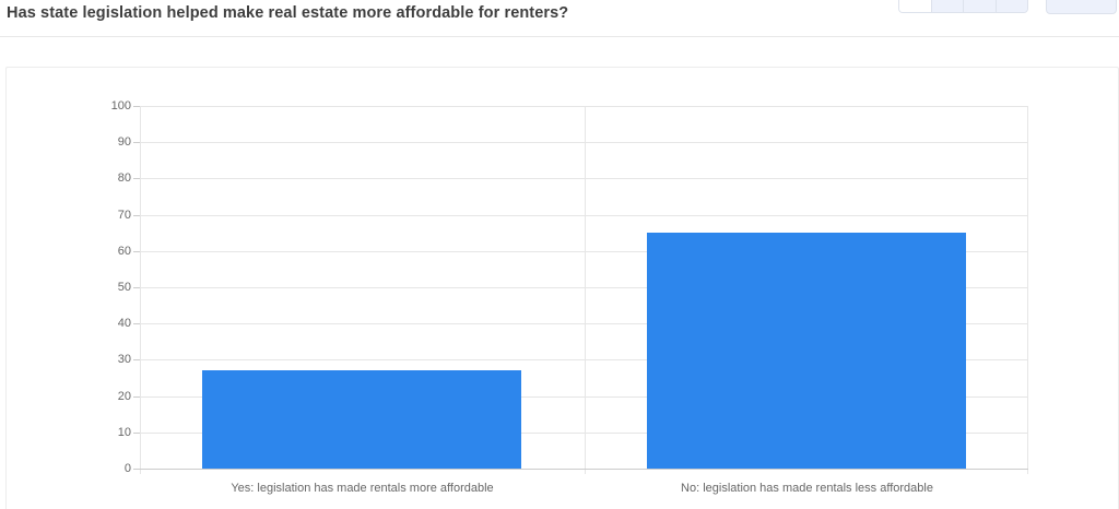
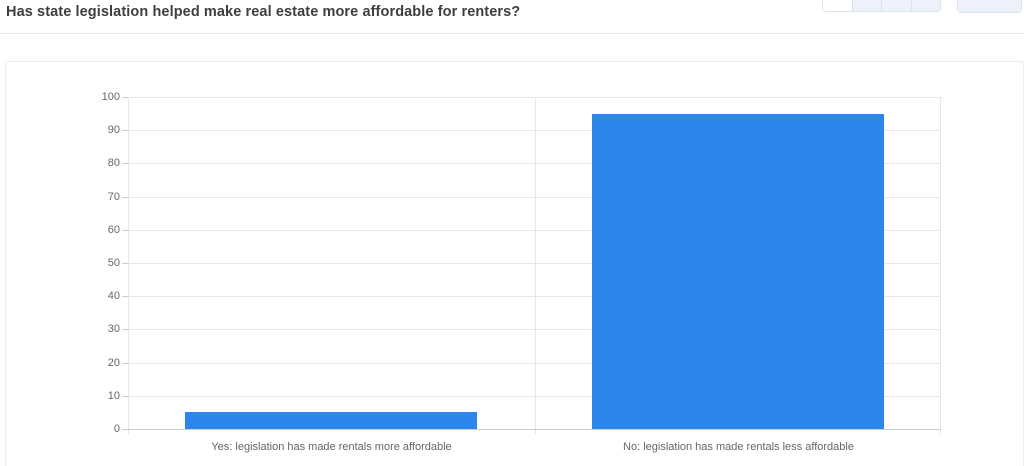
Yes: legislation has made rentals more affordable: 27 -> 5
No: legislation has made rentals less affordable: 65 -> 95
